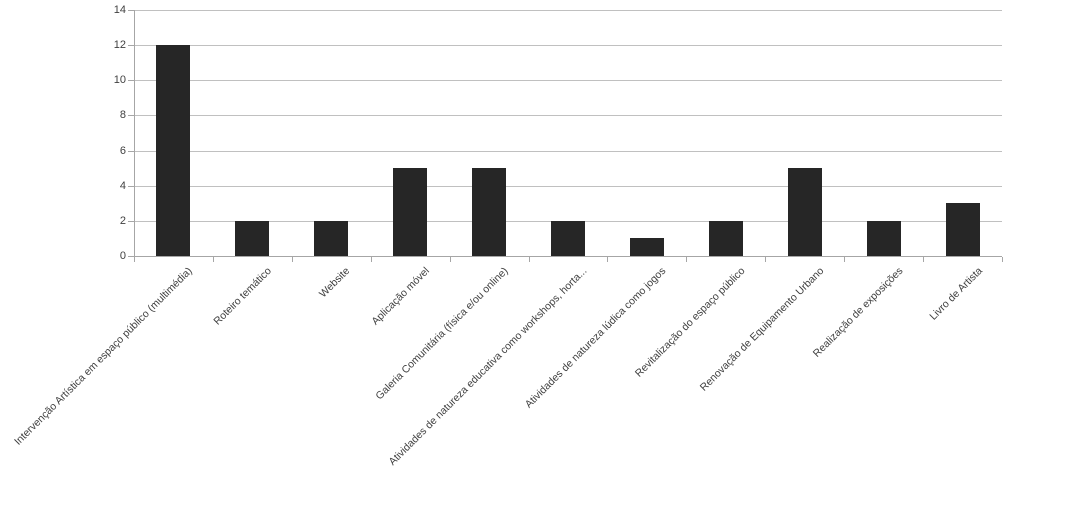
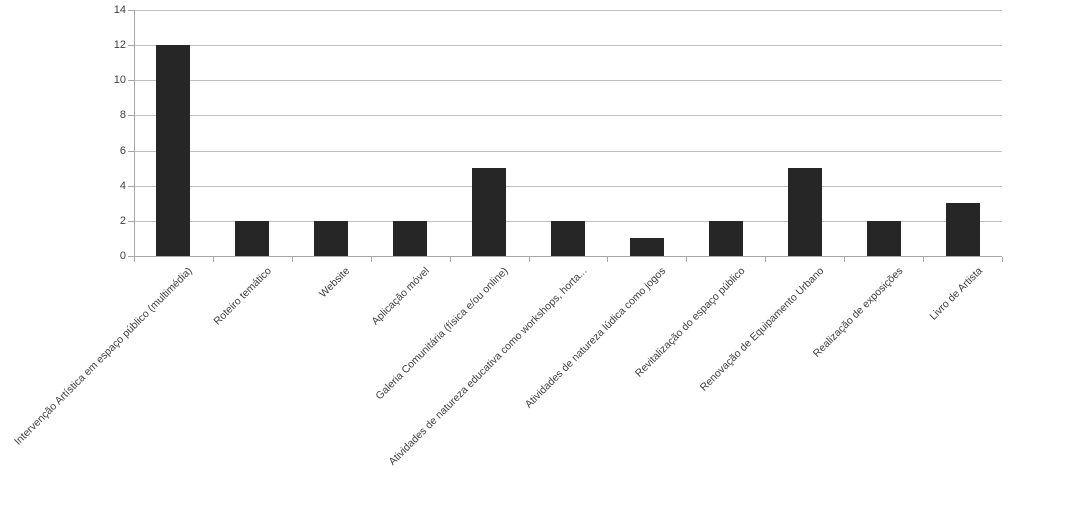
Aplicação móvel: 5 -> 2
